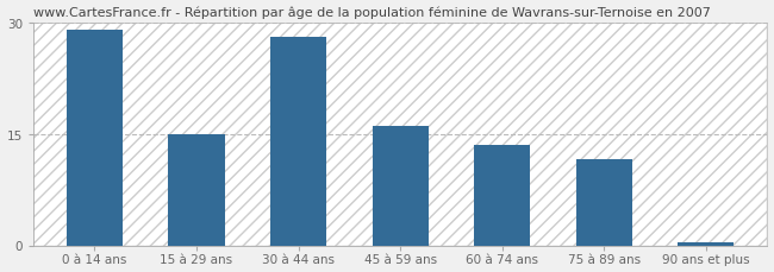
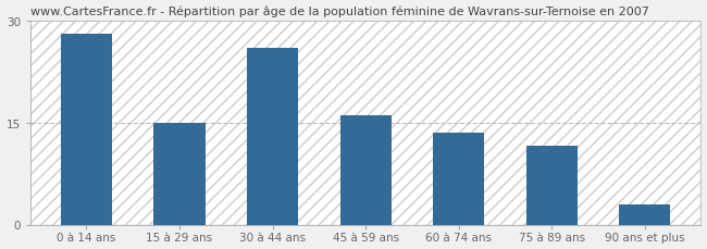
0 à 14 ans: 29.0 -> 28.0
30 à 44 ans: 28.0 -> 26.0
90 ans et plus: 0.4 -> 3.0
